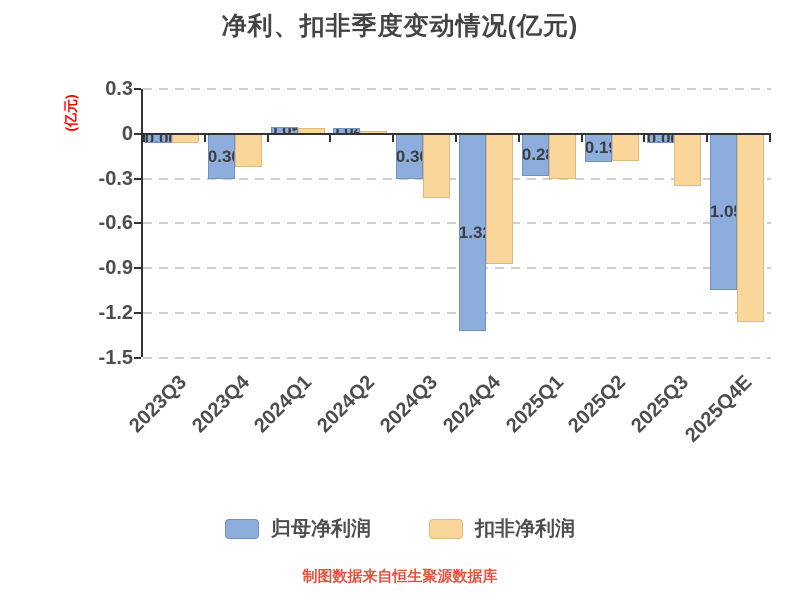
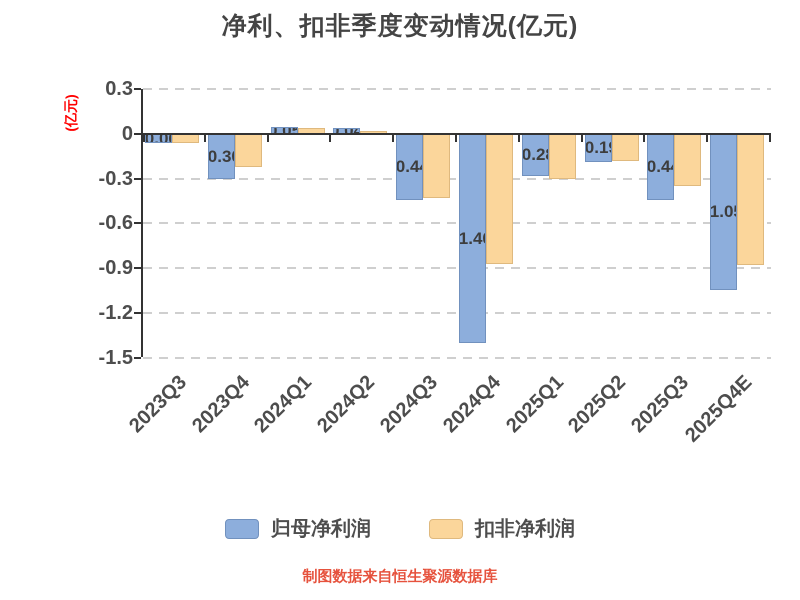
归母净利润/2024Q3: -0.30 -> -0.44
归母净利润/2024Q4: -1.32 -> -1.40
归母净利润/2025Q3: -0.06 -> -0.44
扣非净利润/2025Q4E: -1.26 -> -0.88
